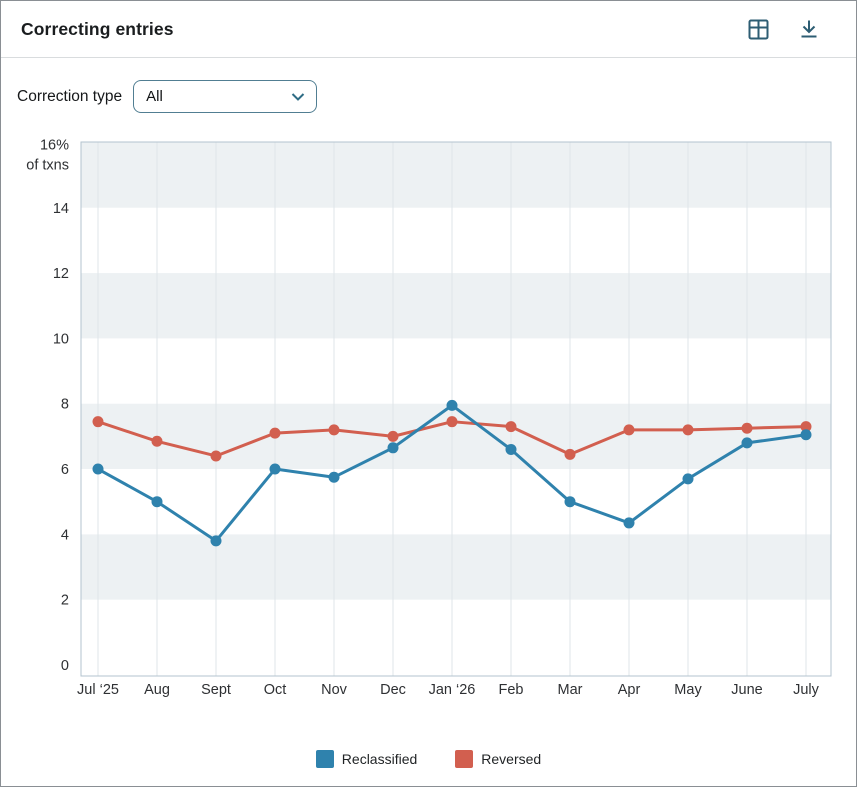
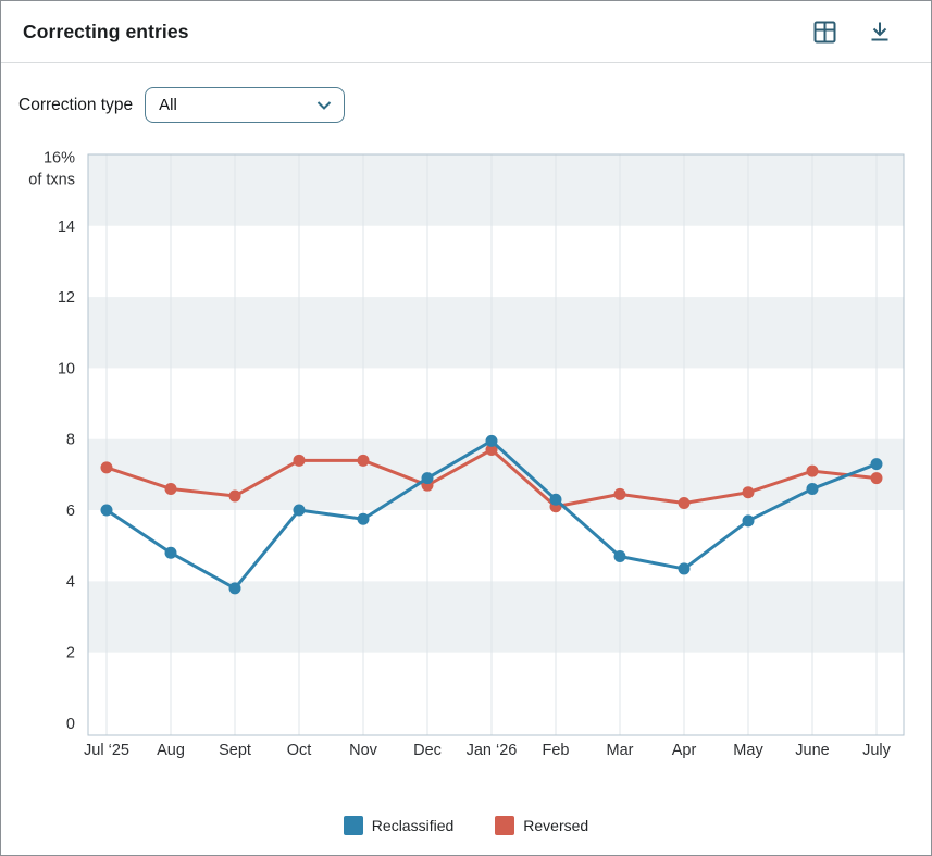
Reversed/Jul ‘25: 7.5% -> 7.2%
Reclassified/Aug: 5.0% -> 4.8%
Reversed/Aug: 6.8% -> 6.6%
Reversed/Oct: 7.1% -> 7.4%
Reversed/Nov: 7.2% -> 7.4%
Reclassified/Dec: 6.7% -> 6.9%
Reversed/Dec: 7.0% -> 6.7%
Reversed/Jan ‘26: 7.5% -> 7.7%
Reclassified/Feb: 6.6% -> 6.3%
Reversed/Feb: 7.3% -> 6.1%
Reclassified/Mar: 5.0% -> 4.7%
Reversed/Apr: 7.2% -> 6.2%
Reversed/May: 7.2% -> 6.5%
Reclassified/June: 6.8% -> 6.6%
Reversed/June: 7.2% -> 7.1%
Reclassified/July: 7.0% -> 7.3%
Reversed/July: 7.3% -> 6.9%
